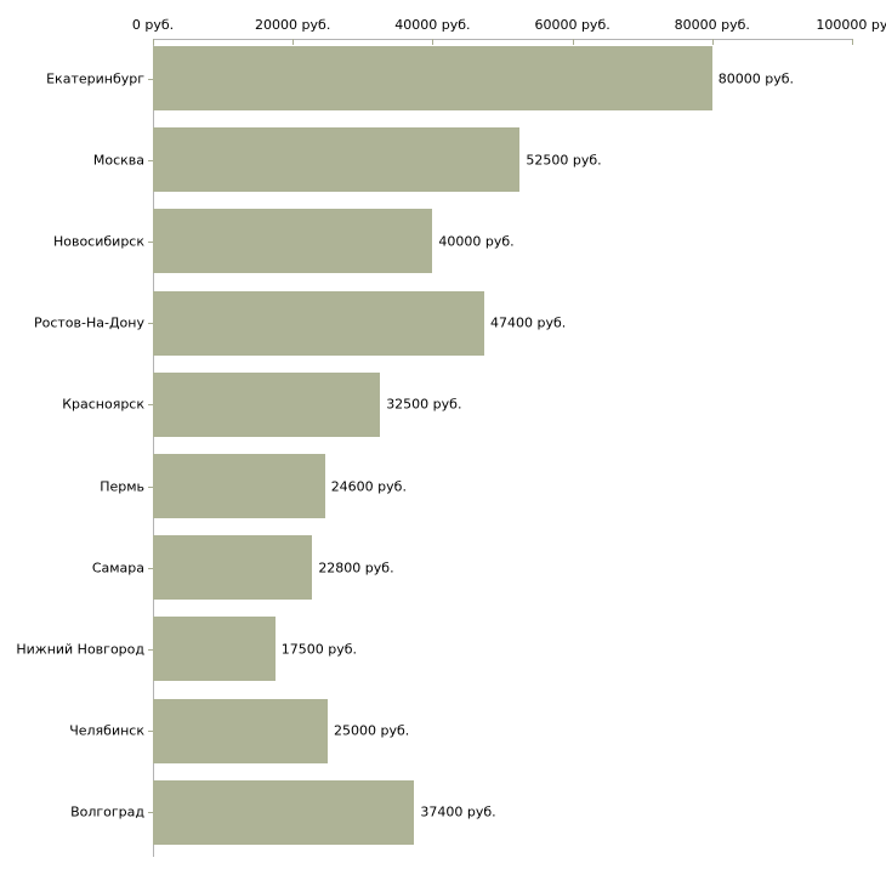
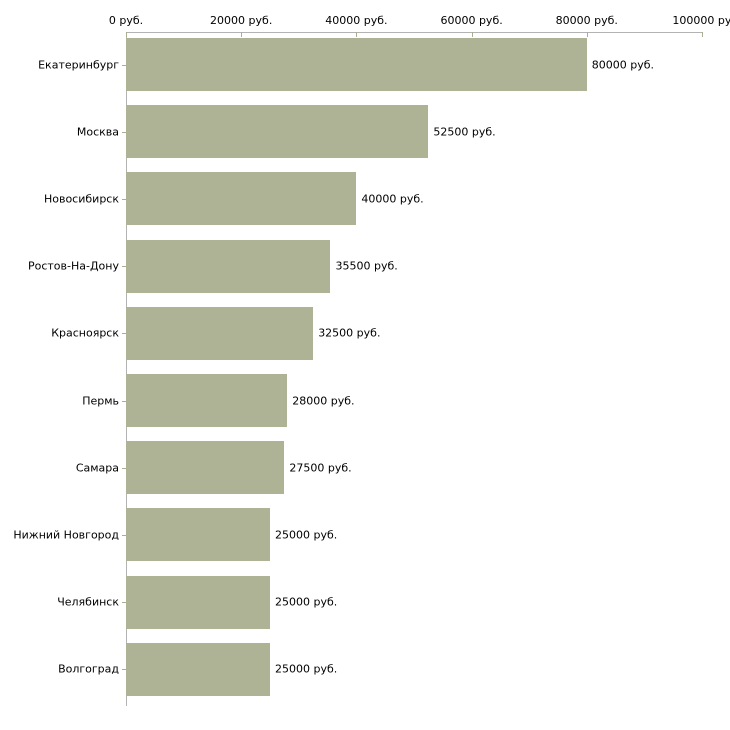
Ростов-На-Дону: 47400 -> 35500
Пермь: 24600 -> 28000
Самара: 22800 -> 27500
Нижний Новгород: 17500 -> 25000
Волгоград: 37400 -> 25000
